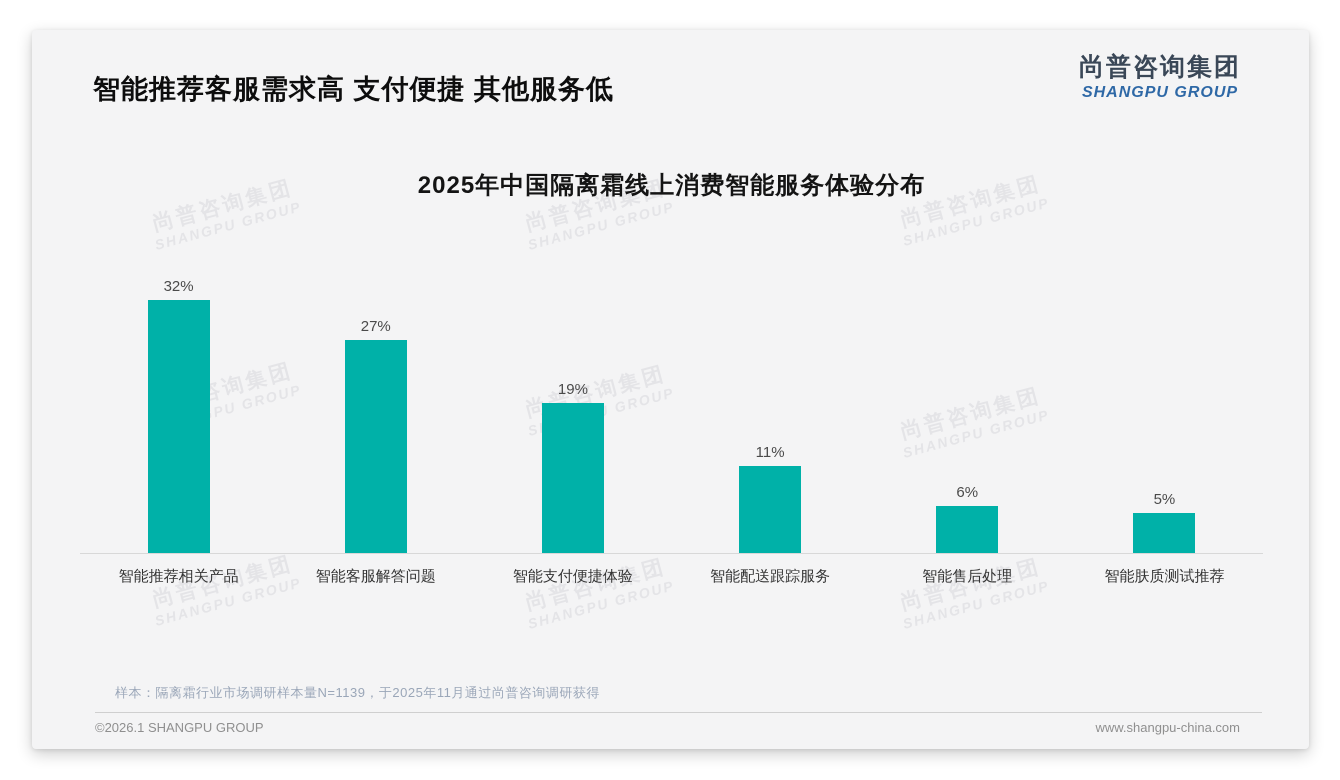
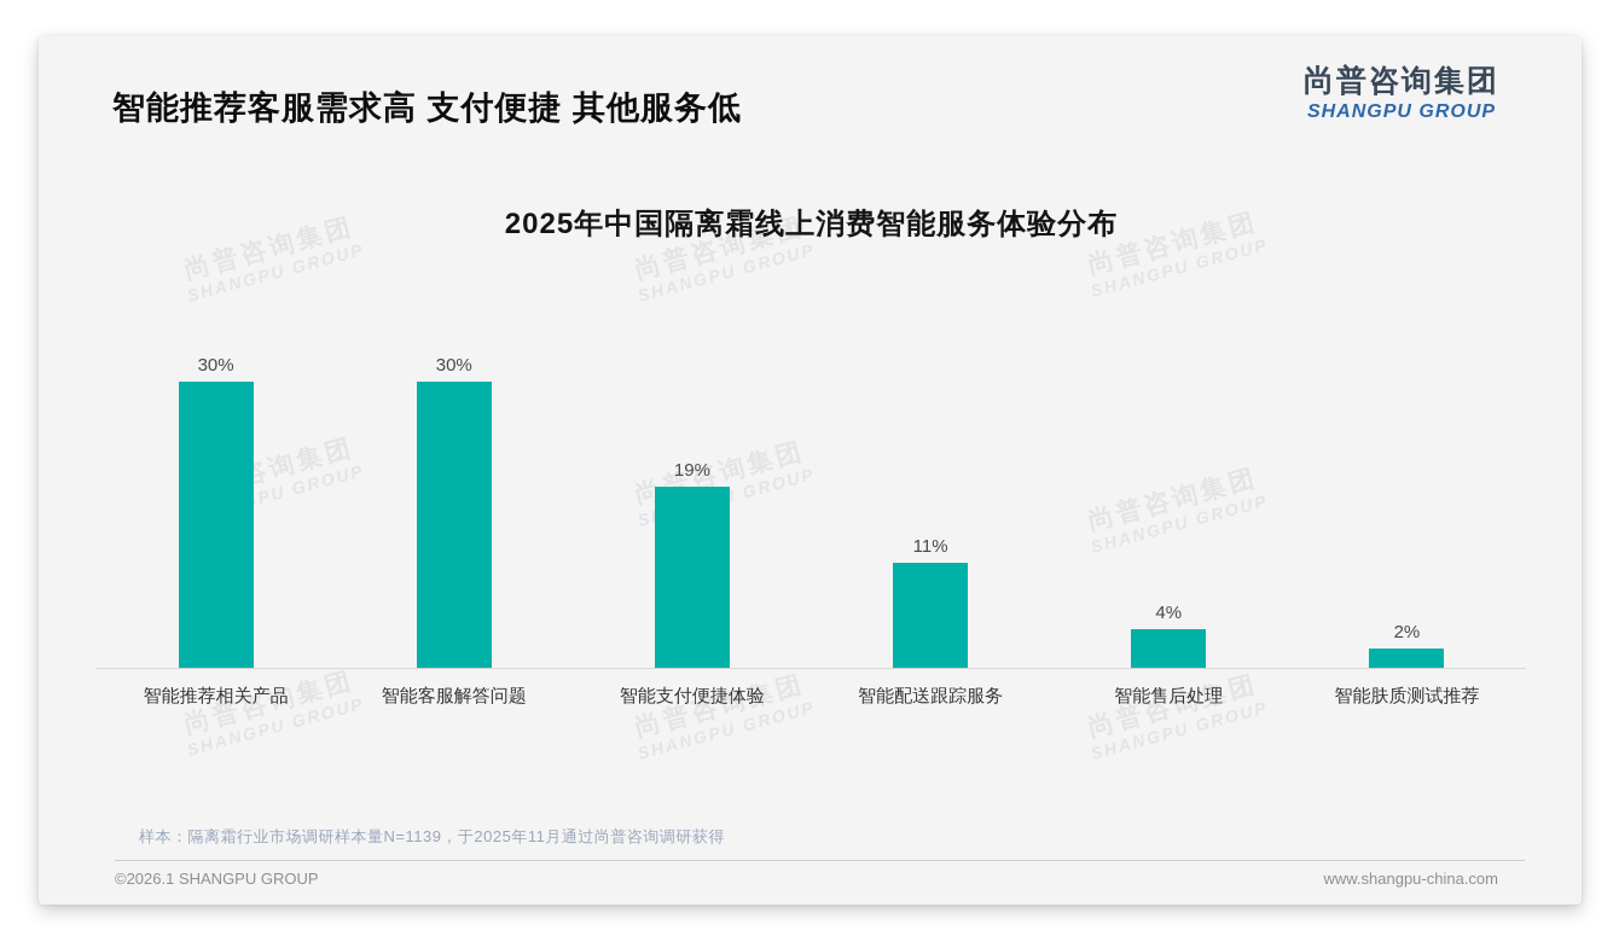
智能推荐相关产品: 32% -> 30%
智能客服解答问题: 27% -> 30%
智能售后处理: 6% -> 4%
智能肤质测试推荐: 5% -> 2%
